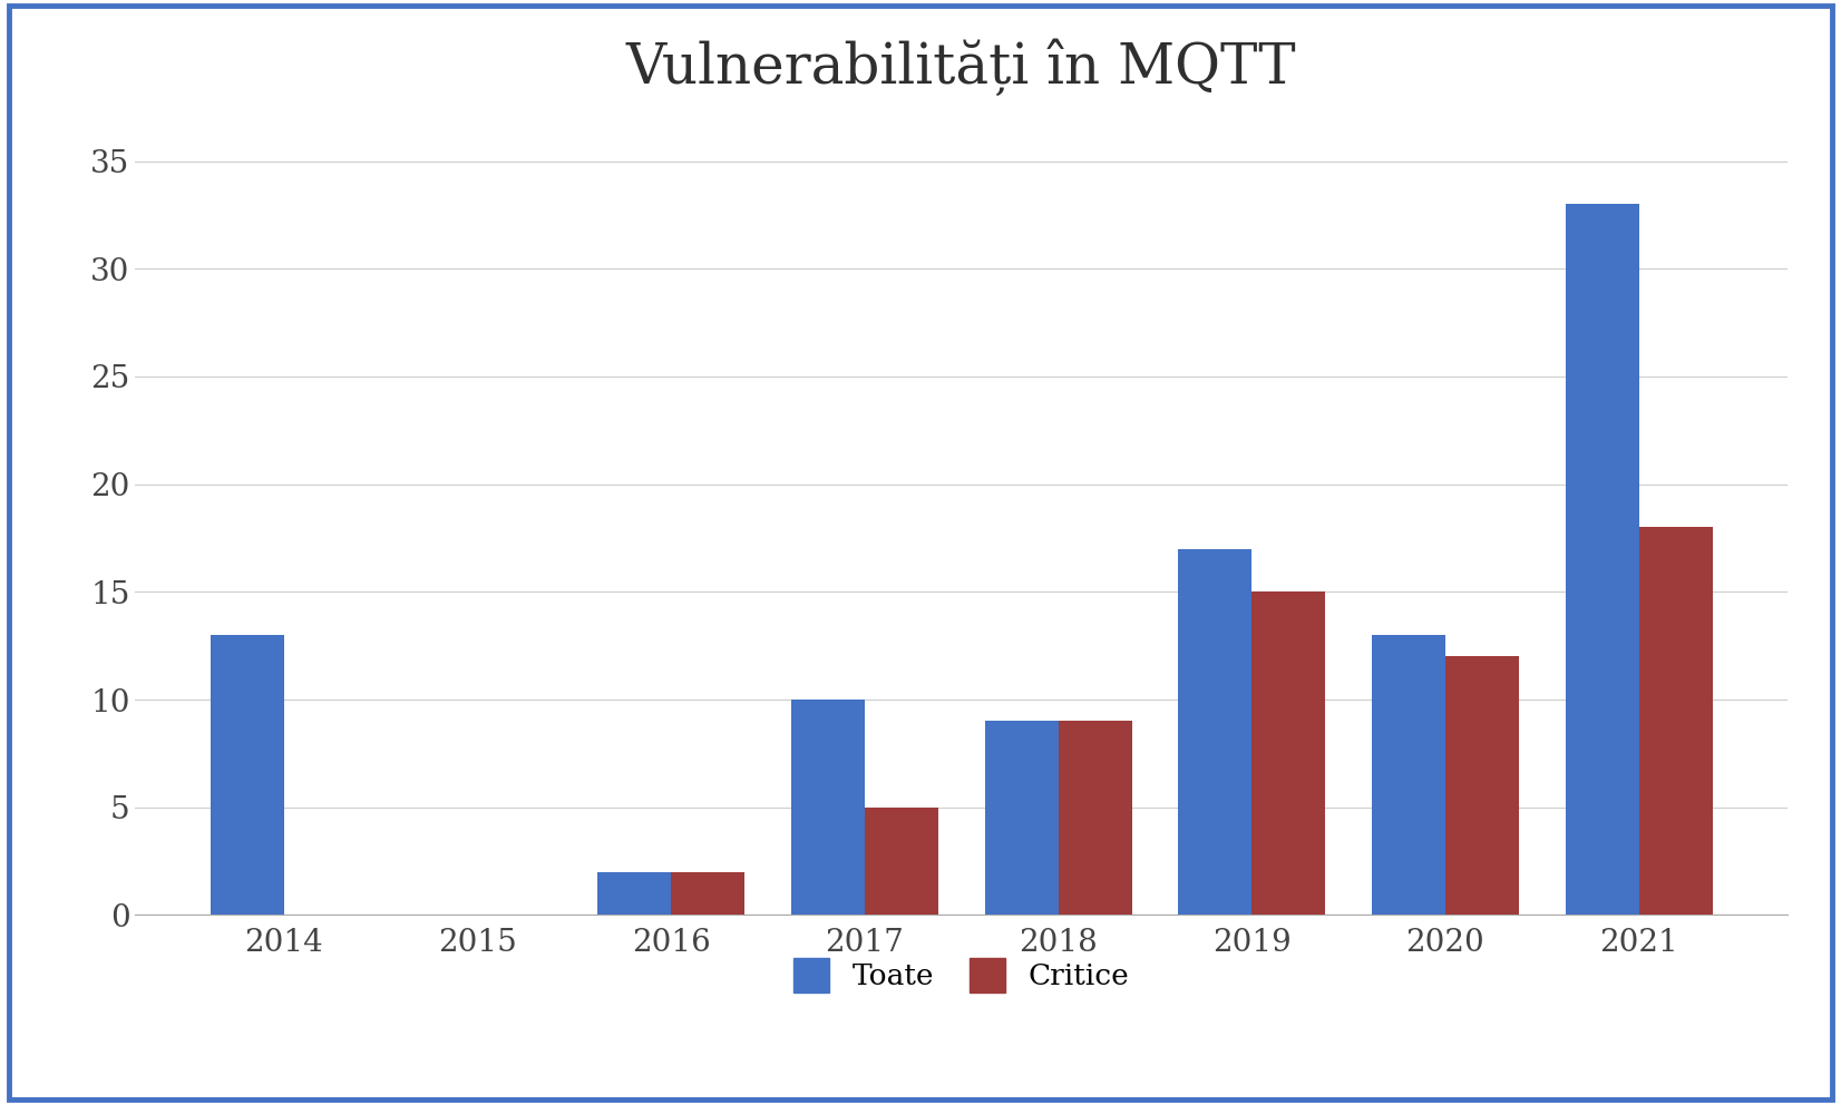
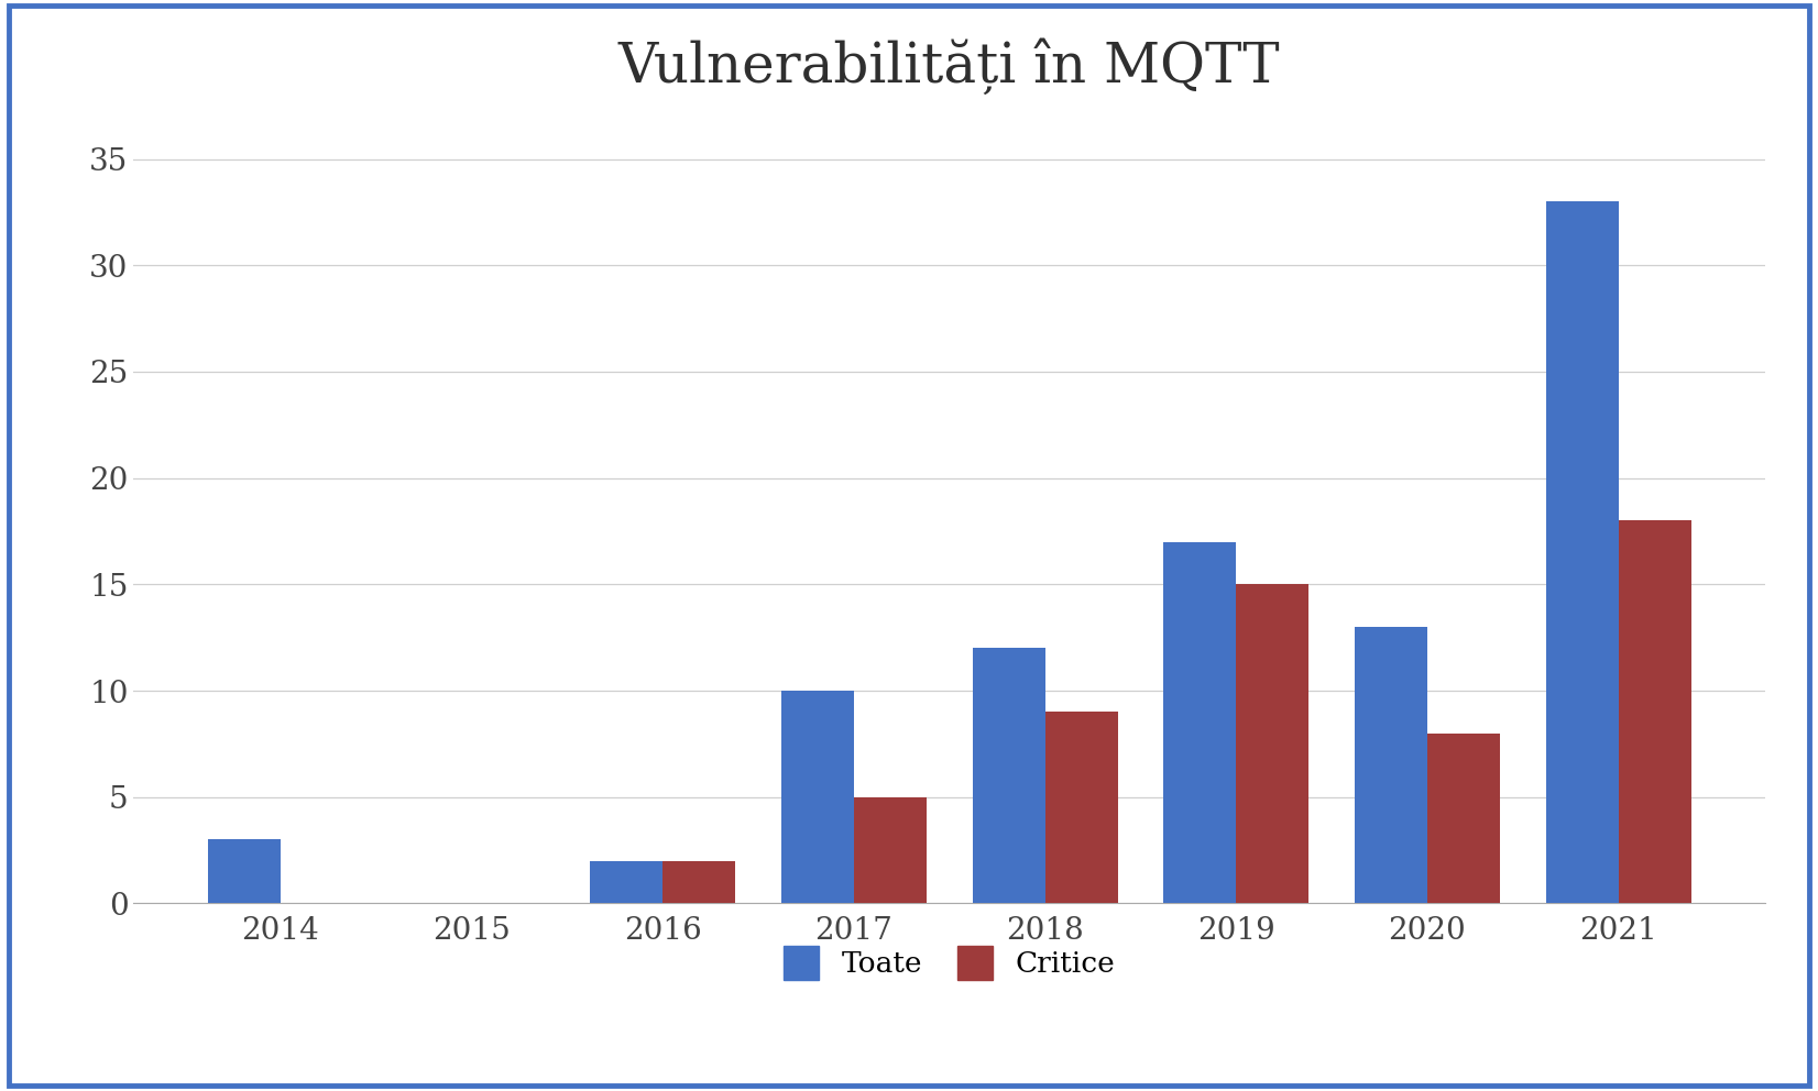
Toate/2014: 13 -> 3
Toate/2018: 9 -> 12
Critice/2020: 12 -> 8
